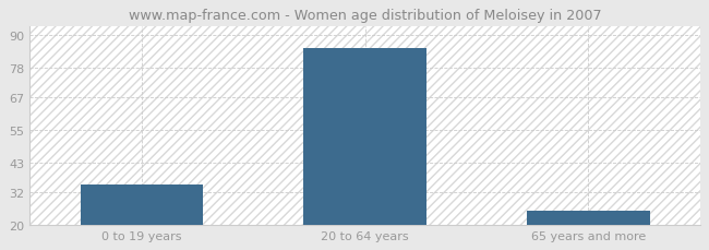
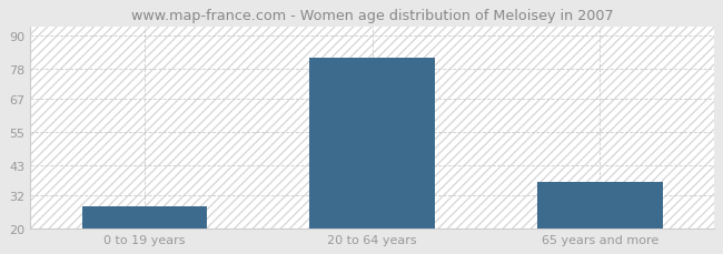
0 to 19 years: 35 -> 28
20 to 64 years: 85 -> 82
65 years and more: 25 -> 37
